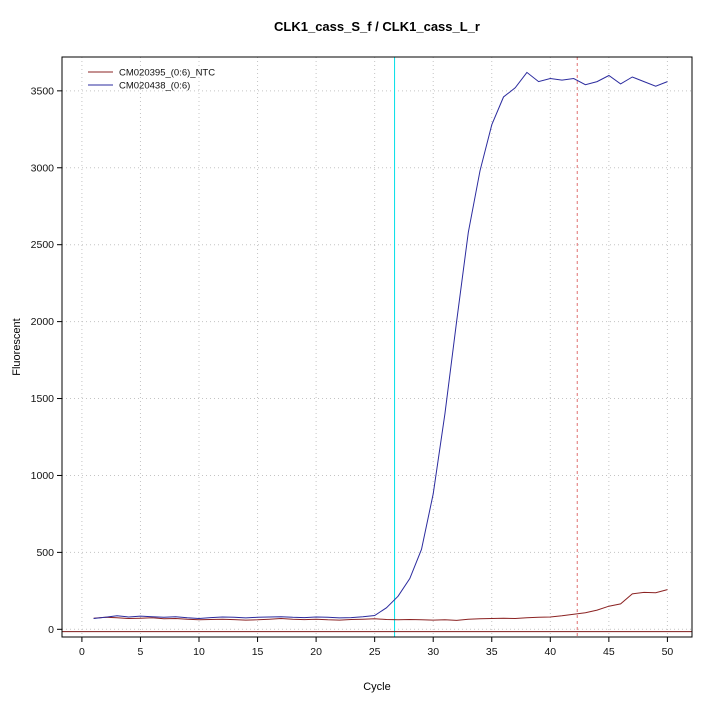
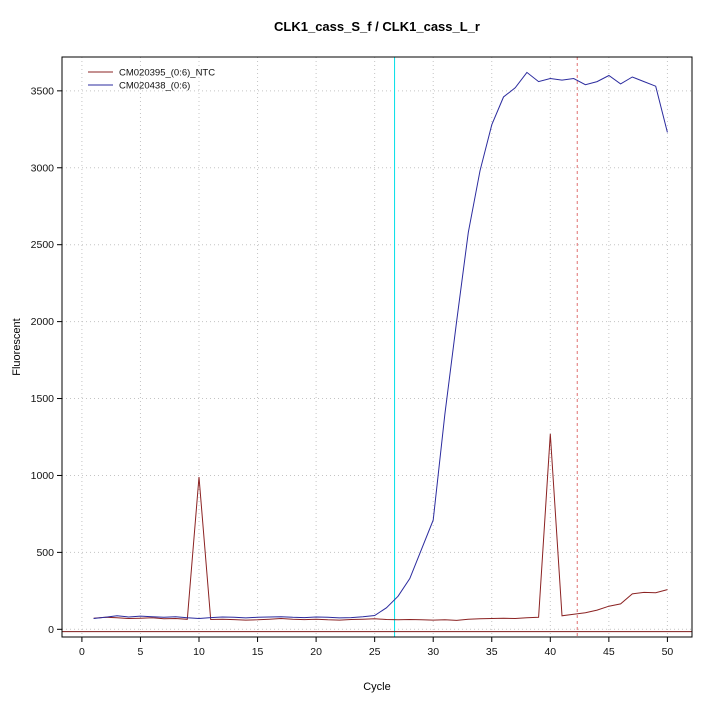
CM020395_(0:6)_NTC/10: 60 -> 990
CM020438_(0:6)/30: 880 -> 710
CM020395_(0:6)_NTC/40: 80 -> 1270
CM020438_(0:6)/50: 3560 -> 3230
